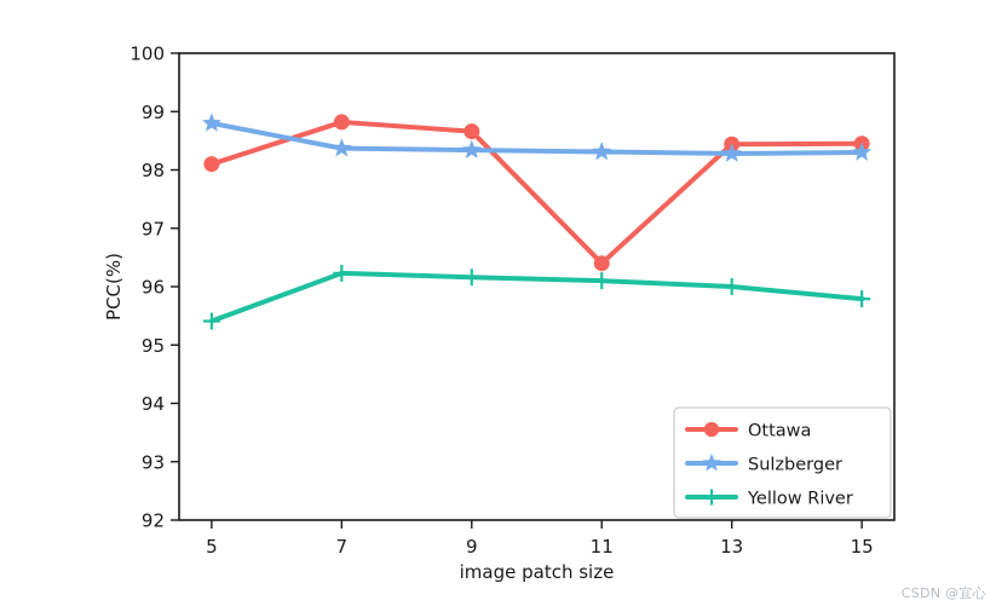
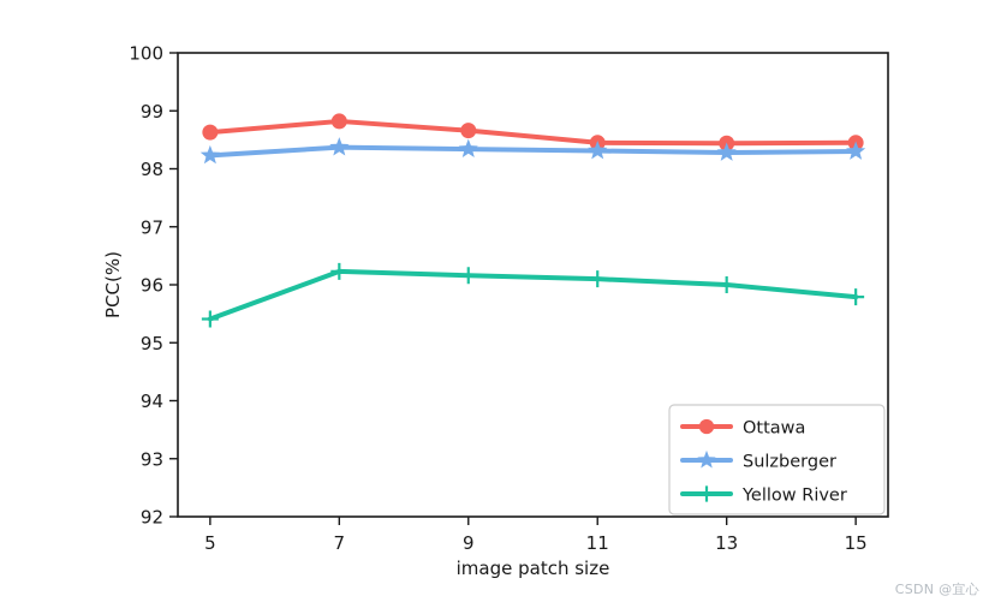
Ottawa/5: 98.1 -> 98.6
Sulzberger/5: 98.8 -> 98.2
Ottawa/11: 96.4 -> 98.5
